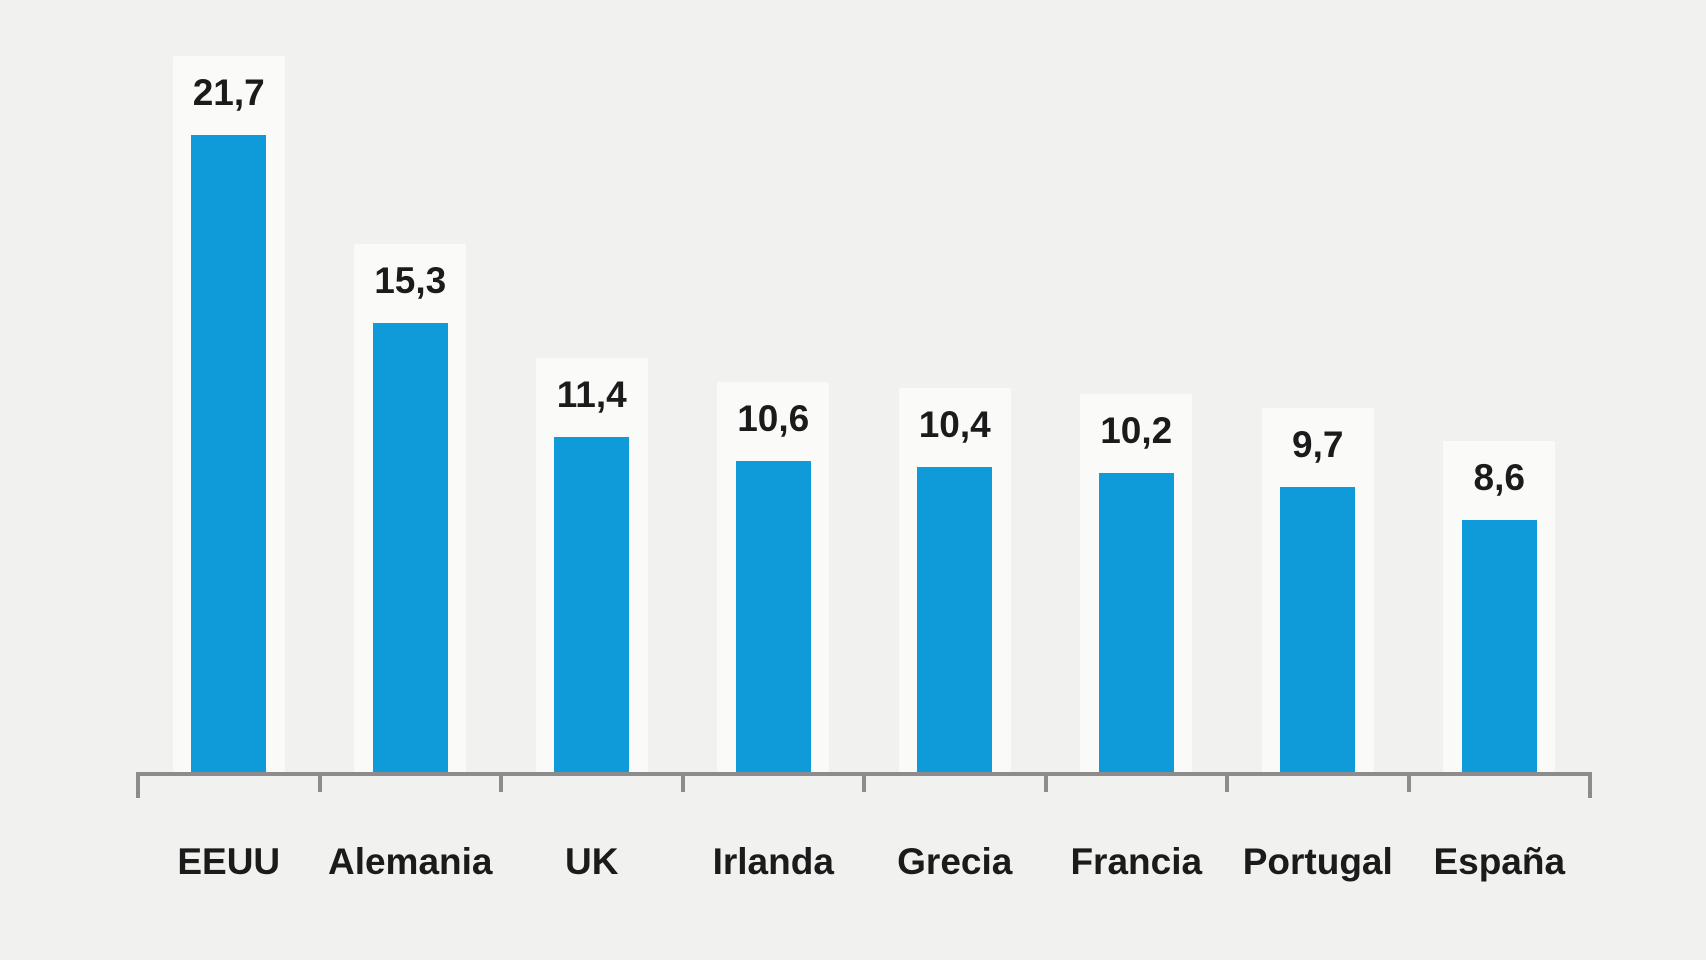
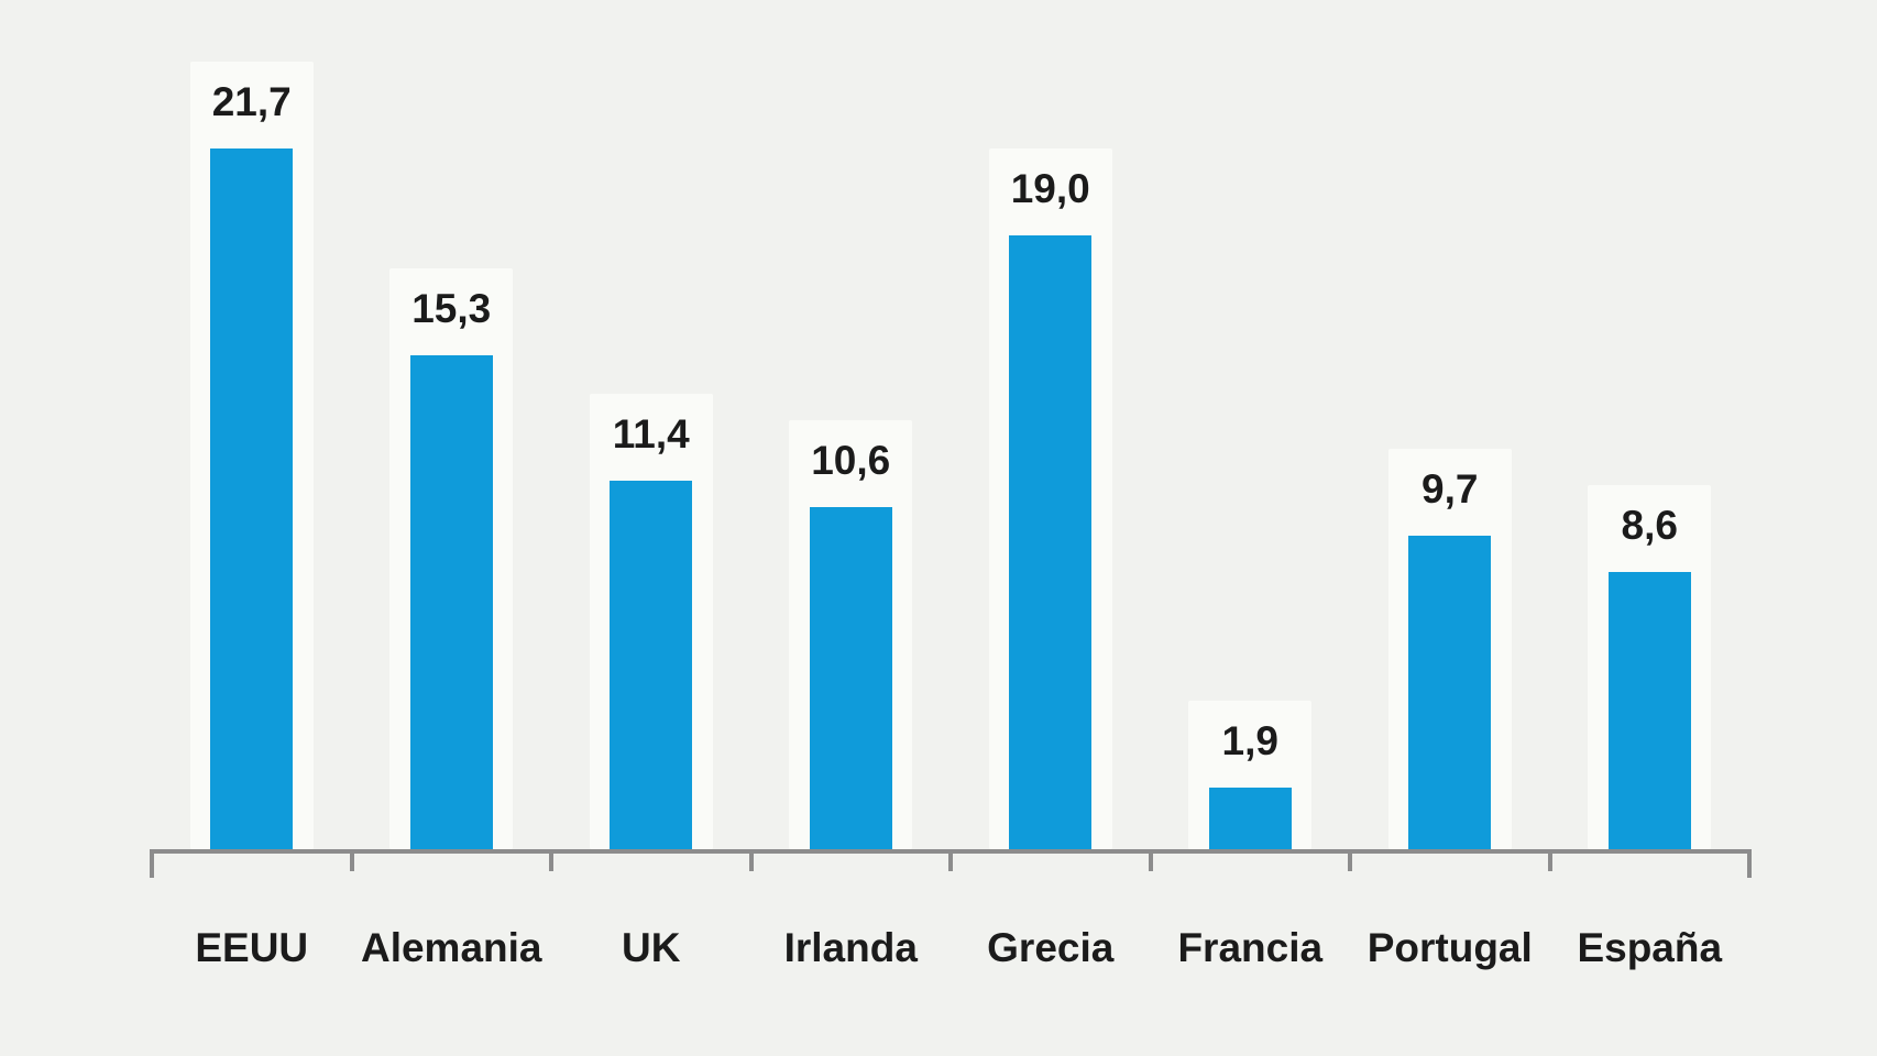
Grecia: 10,4 -> 19,0
Francia: 10,2 -> 1,9
